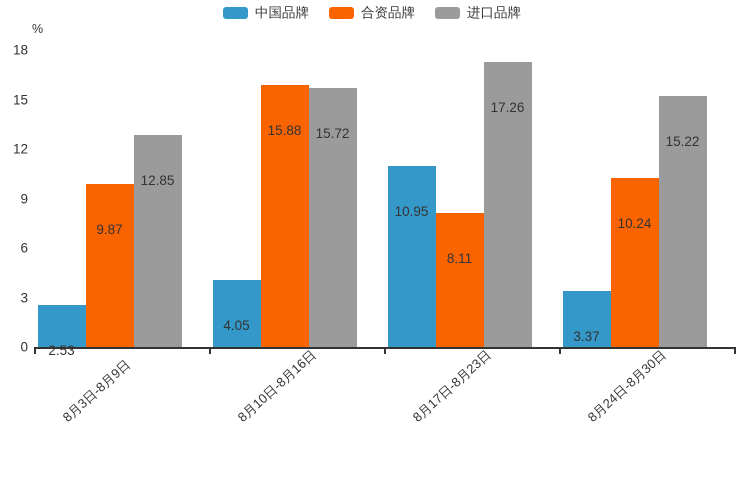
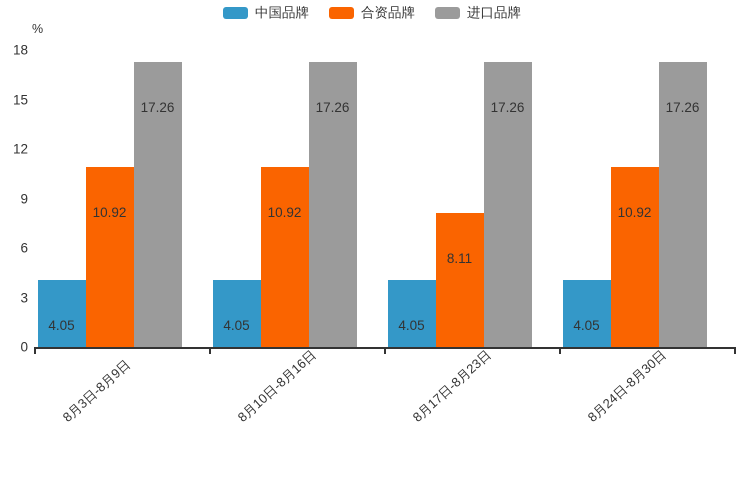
中国品牌/8月3日-8月9日: 2.53 -> 4.05
合资品牌/8月3日-8月9日: 9.87 -> 10.92
进口品牌/8月3日-8月9日: 12.85 -> 17.26
合资品牌/8月10日-8月16日: 15.88 -> 10.92
进口品牌/8月10日-8月16日: 15.72 -> 17.26
中国品牌/8月17日-8月23日: 10.95 -> 4.05
中国品牌/8月24日-8月30日: 3.37 -> 4.05
合资品牌/8月24日-8月30日: 10.24 -> 10.92
进口品牌/8月24日-8月30日: 15.22 -> 17.26
